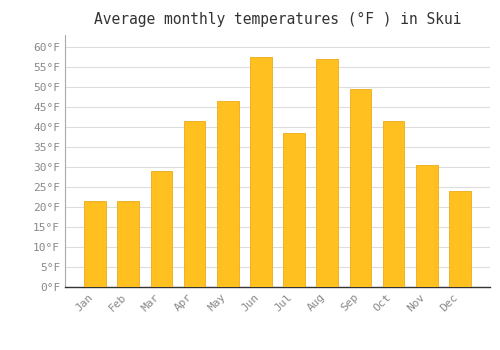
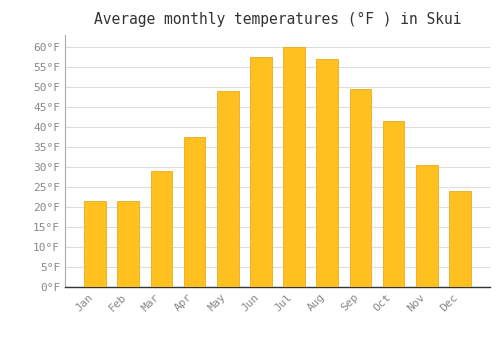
Apr: 41.5°F -> 37.5°F
May: 46.5°F -> 49.0°F
Jul: 38.5°F -> 60.0°F
